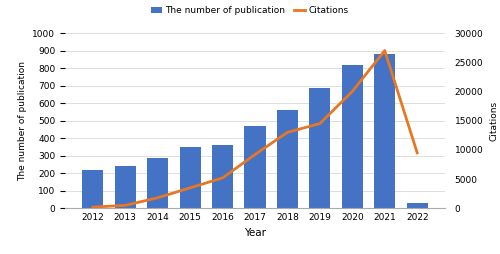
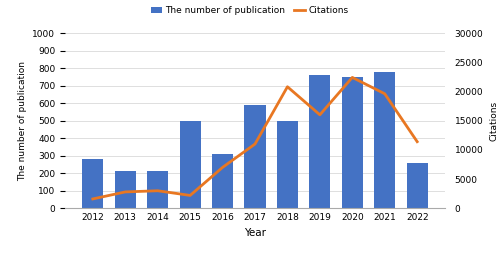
The number of publication/2012: 220 -> 280
Citations/2012: 200 -> 1600
The number of publication/2013: 240 -> 210
Citations/2013: 500 -> 2800
The number of publication/2014: 280 -> 210
Citations/2014: 1800 -> 3000
The number of publication/2015: 350 -> 500
Citations/2015: 3500 -> 2200
The number of publication/2016: 360 -> 310
Citations/2016: 5200 -> 7000
The number of publication/2017: 470 -> 590
Citations/2017: 9200 -> 11000
The number of publication/2018: 560 -> 500
Citations/2018: 13000 -> 20800
The number of publication/2019: 690 -> 760
Citations/2019: 14500 -> 16000
The number of publication/2020: 820 -> 750
Citations/2020: 20000 -> 22400
The number of publication/2021: 880 -> 780
Citations/2021: 27000 -> 19600
The number of publication/2022: 30 -> 260
Citations/2022: 9500 -> 11400
